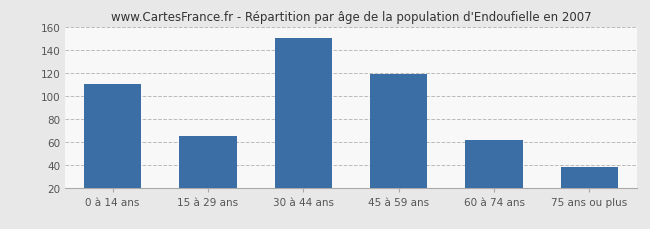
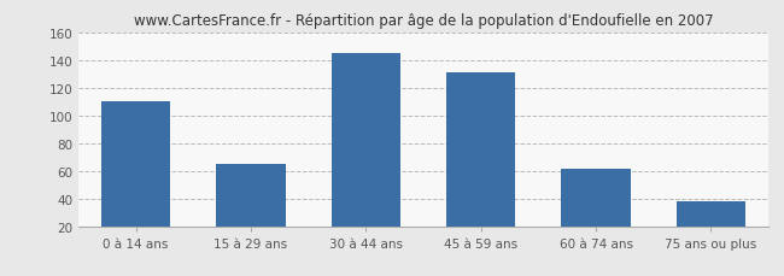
30 à 44 ans: 150 -> 145
45 à 59 ans: 119 -> 131
